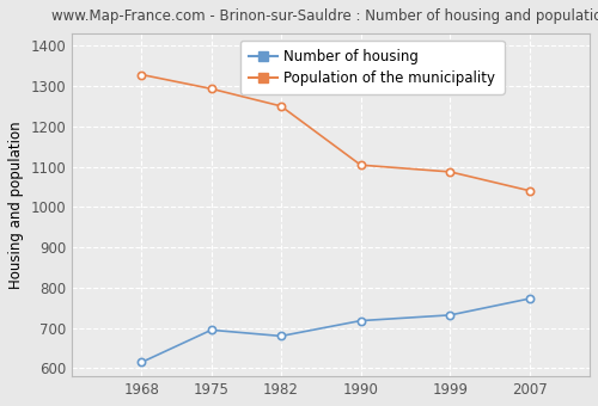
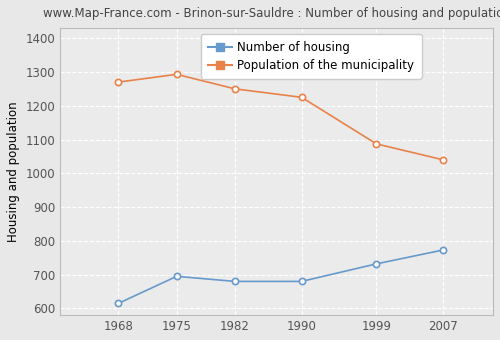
Population of the municipality/1968: 1328 -> 1270
Number of housing/1990: 718 -> 680
Population of the municipality/1990: 1104 -> 1225
